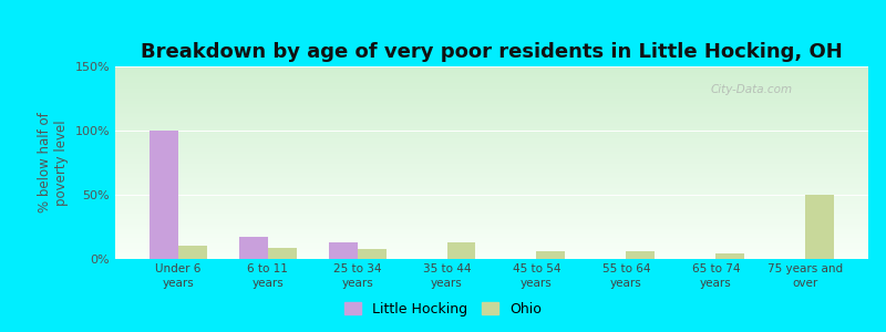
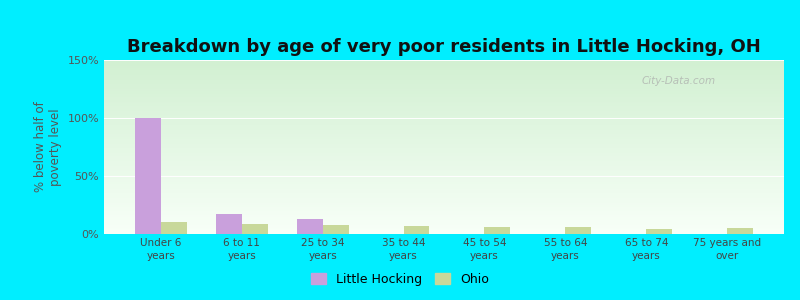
Ohio/35 to 44 years: 13% -> 7%
Ohio/75 years and over: 50% -> 5%
